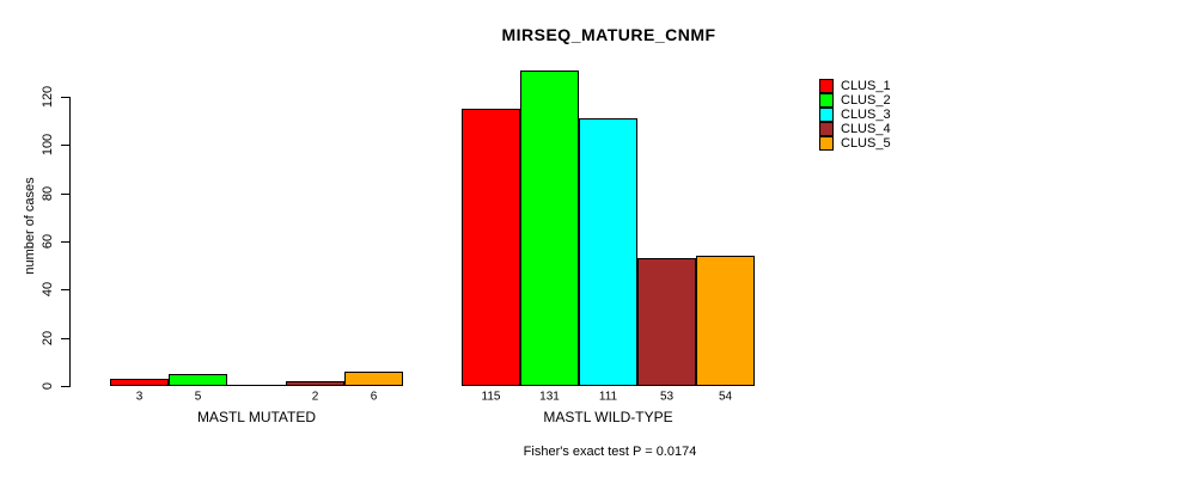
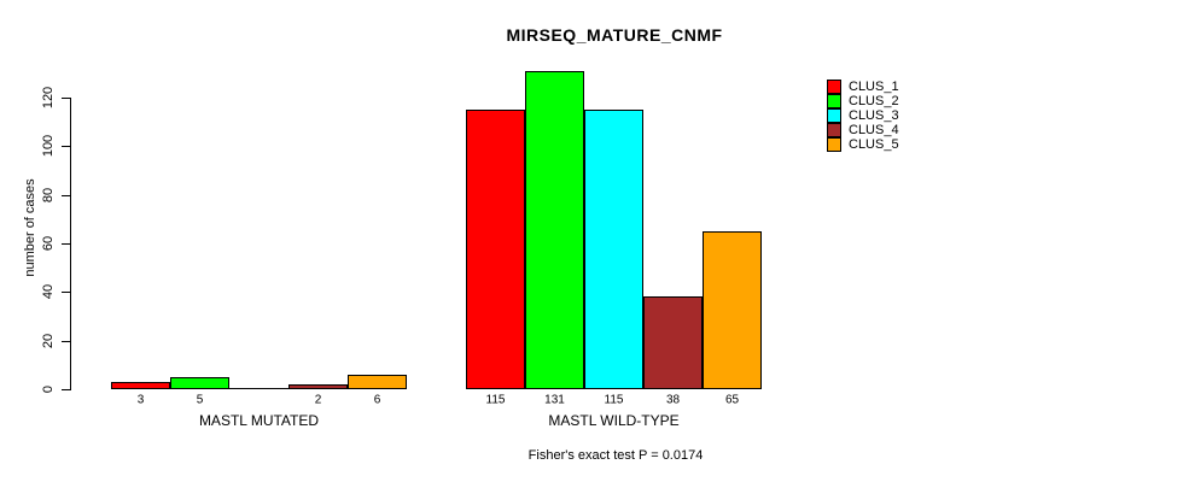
CLUS_3/MASTL WILD-TYPE: 111 -> 115
CLUS_4/MASTL WILD-TYPE: 53 -> 38
CLUS_5/MASTL WILD-TYPE: 54 -> 65
